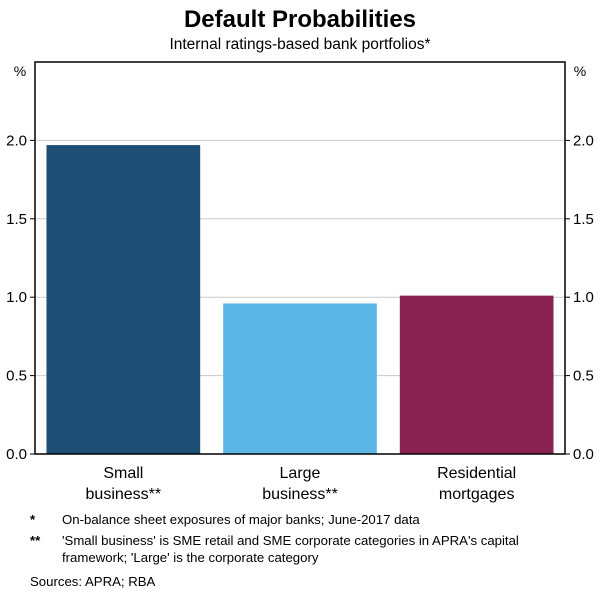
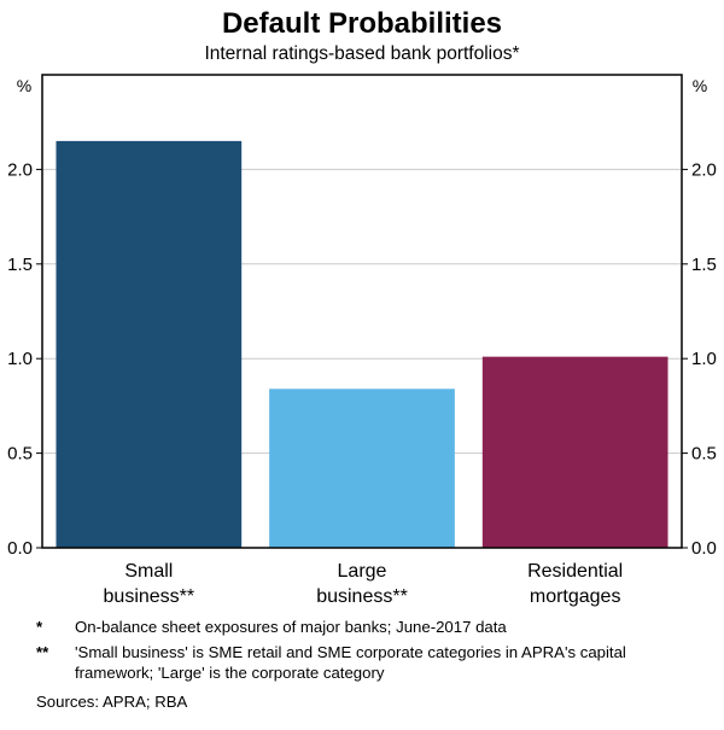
Small business**: 1.97 -> 2.15
Large business**: 0.96 -> 0.84
